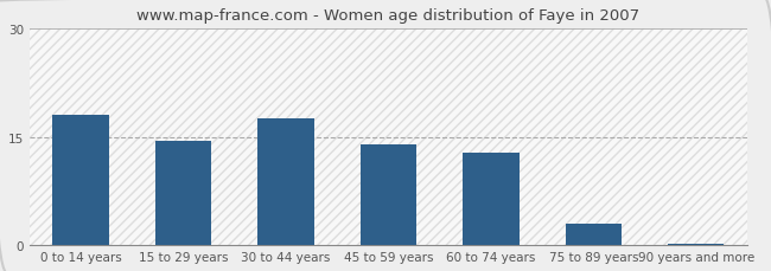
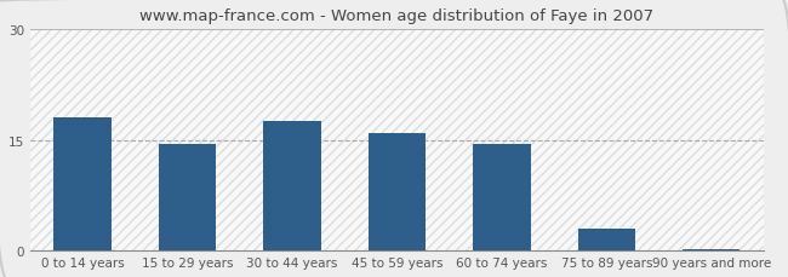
45 to 59 years: 14.0 -> 16.0
60 to 74 years: 12.8 -> 14.5
